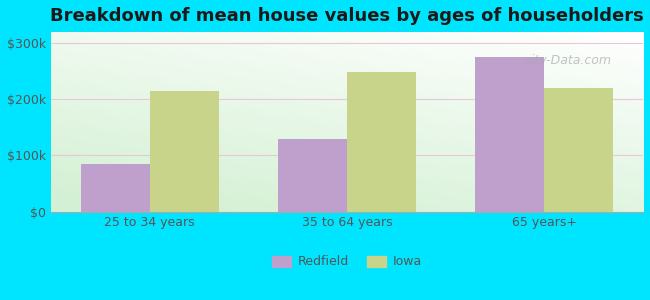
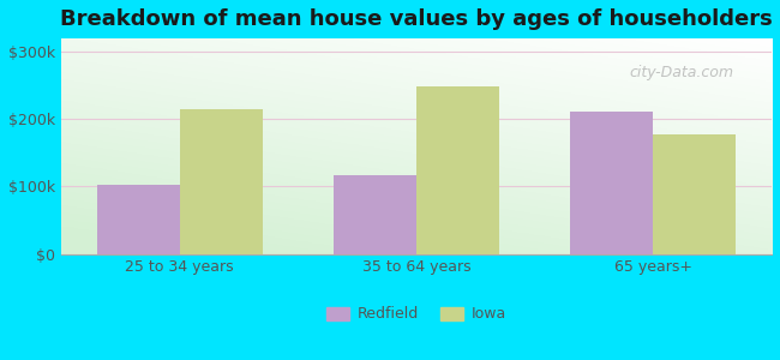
Redfield/25 to 34 years: $85k -> $102k
Redfield/35 to 64 years: $130k -> $116k
Redfield/65 years+: $275k -> $212k
Iowa/65 years+: $220k -> $178k
